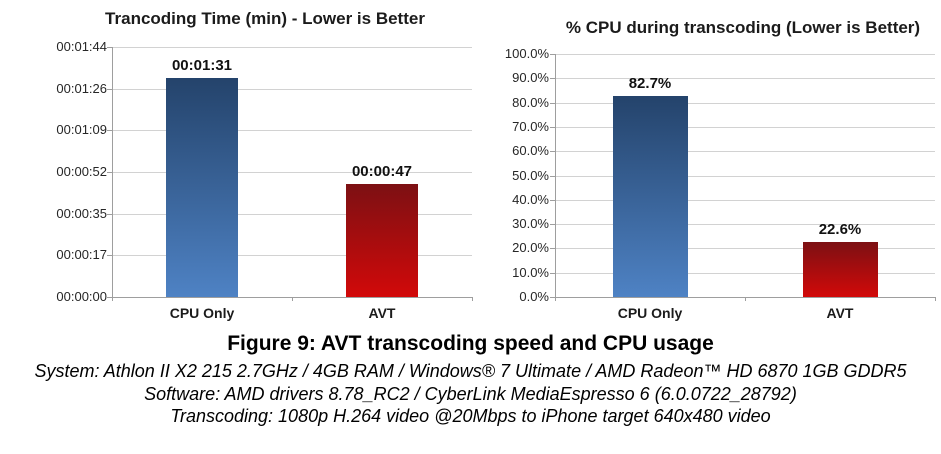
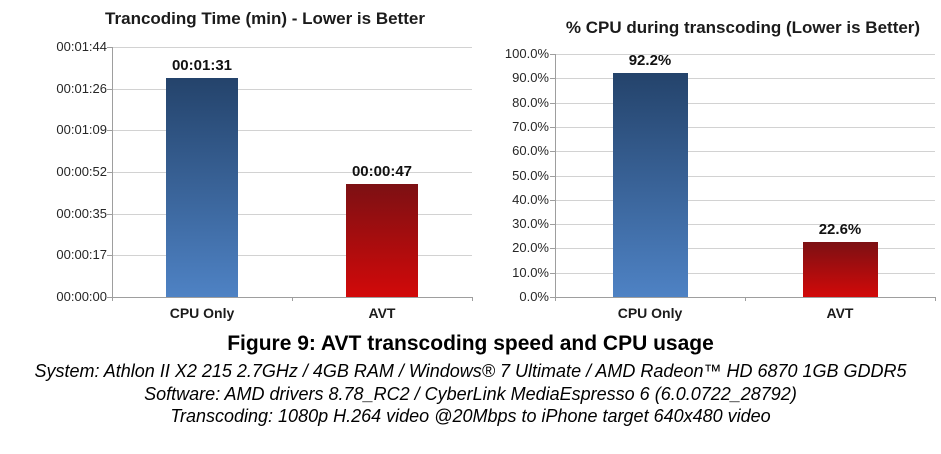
% CPU during transcoding (Lower is Better)/CPU Only: 82.7% -> 92.2%
